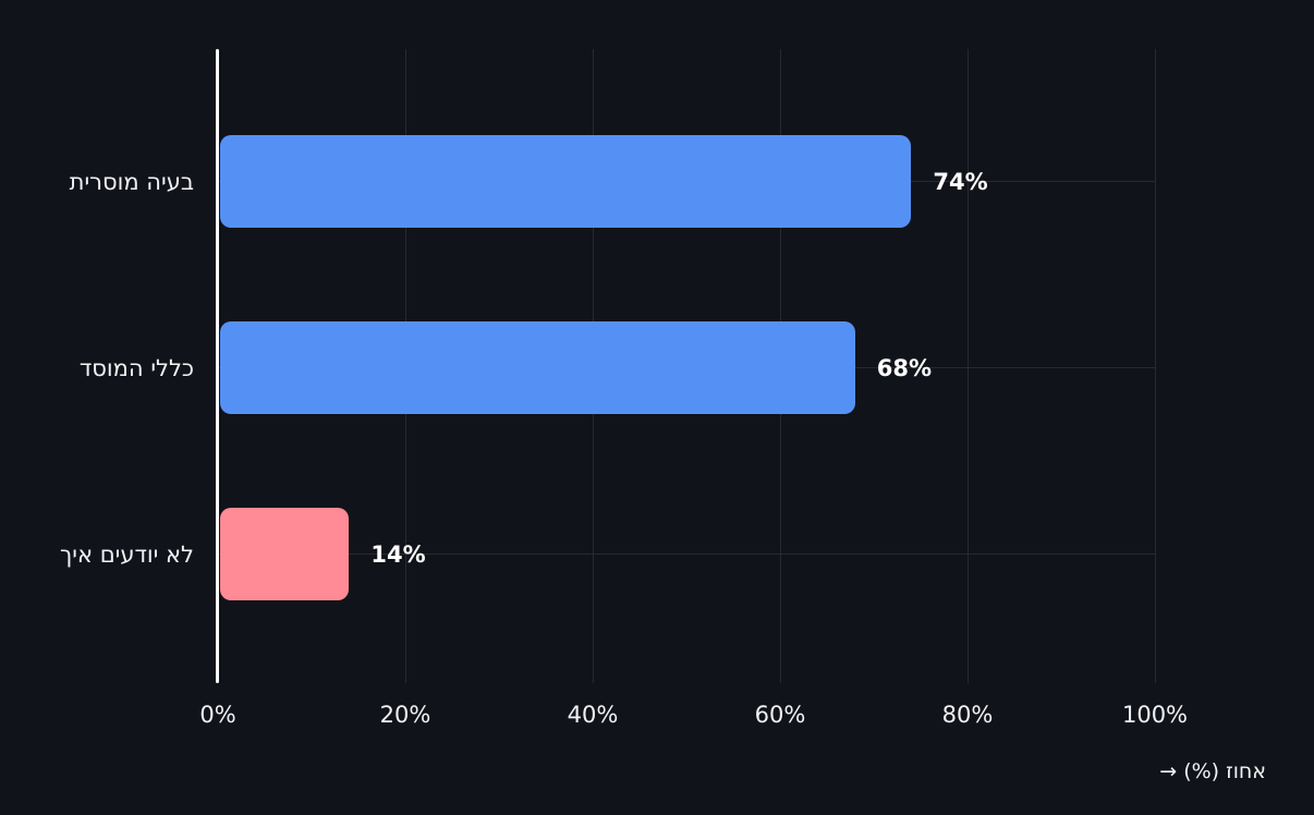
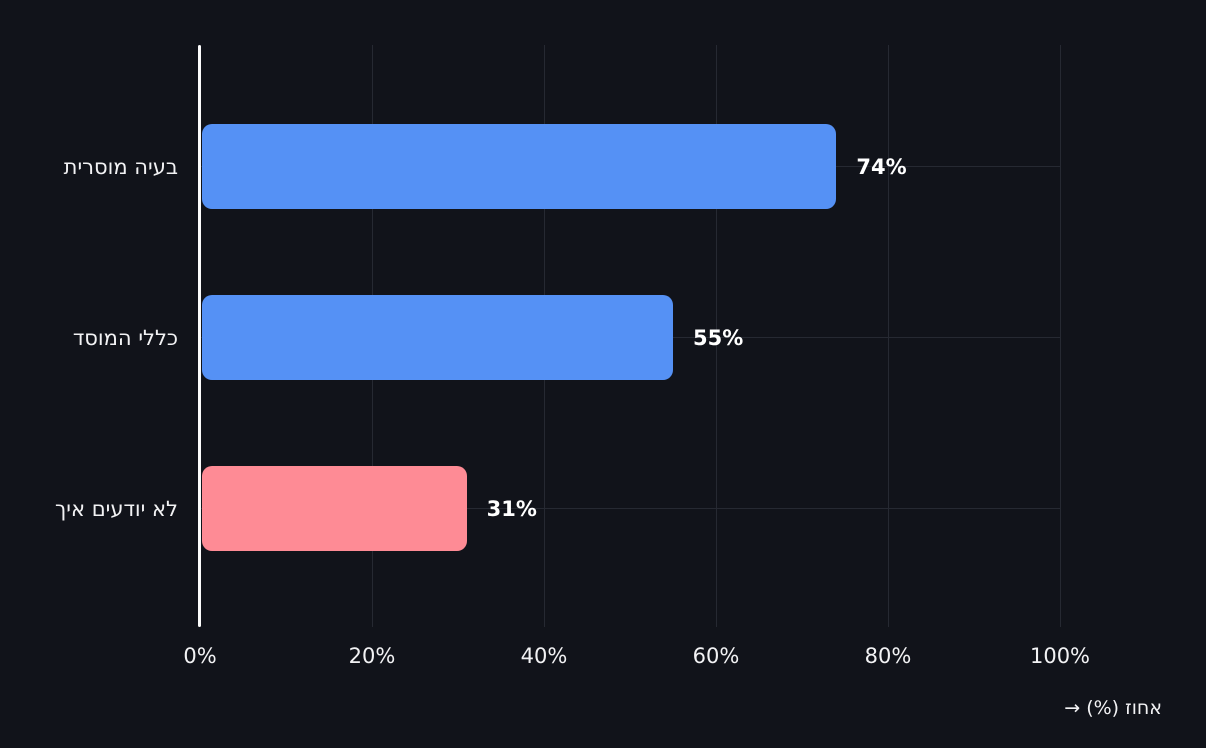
כללי המוסד: 68% -> 55%
לא יודעים איך: 14% -> 31%
